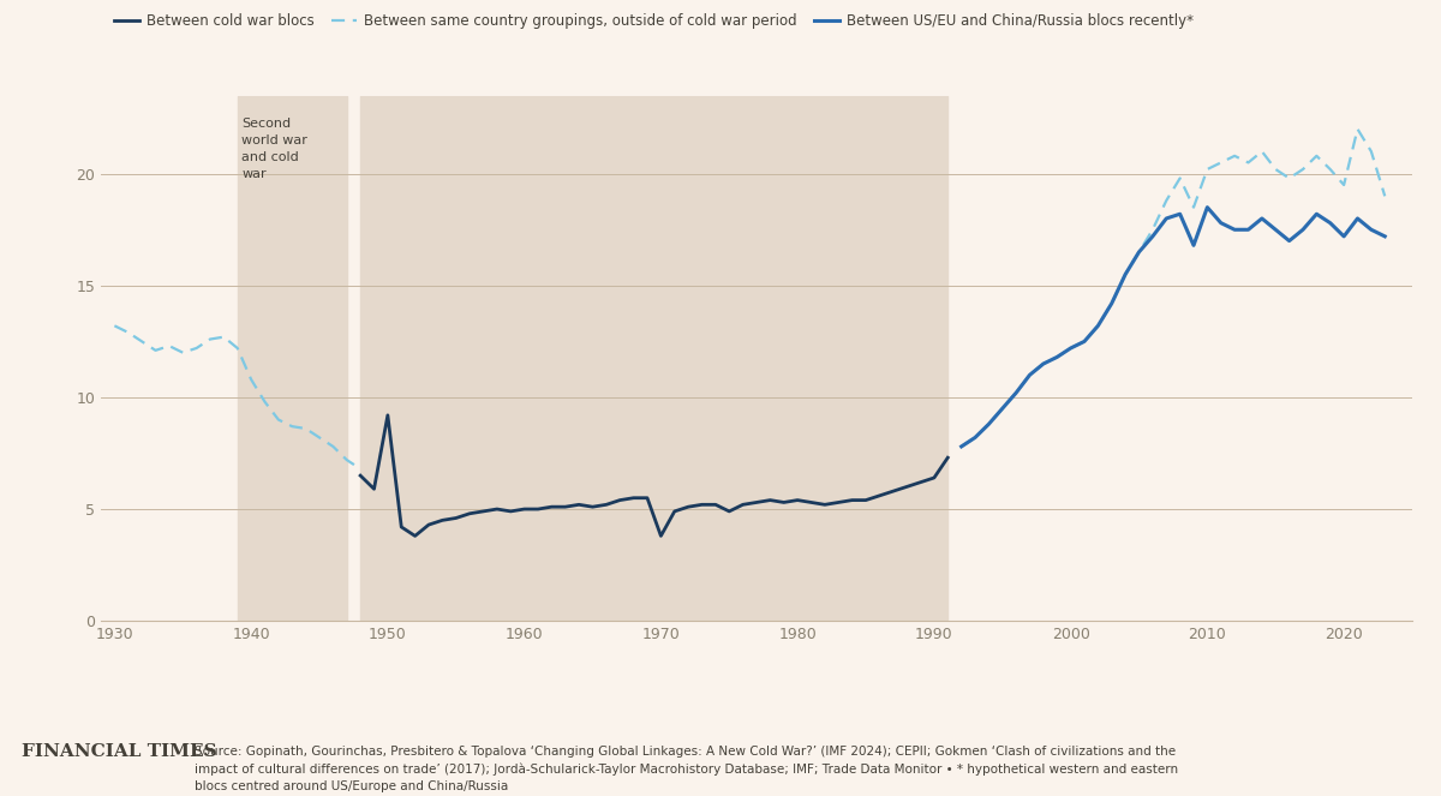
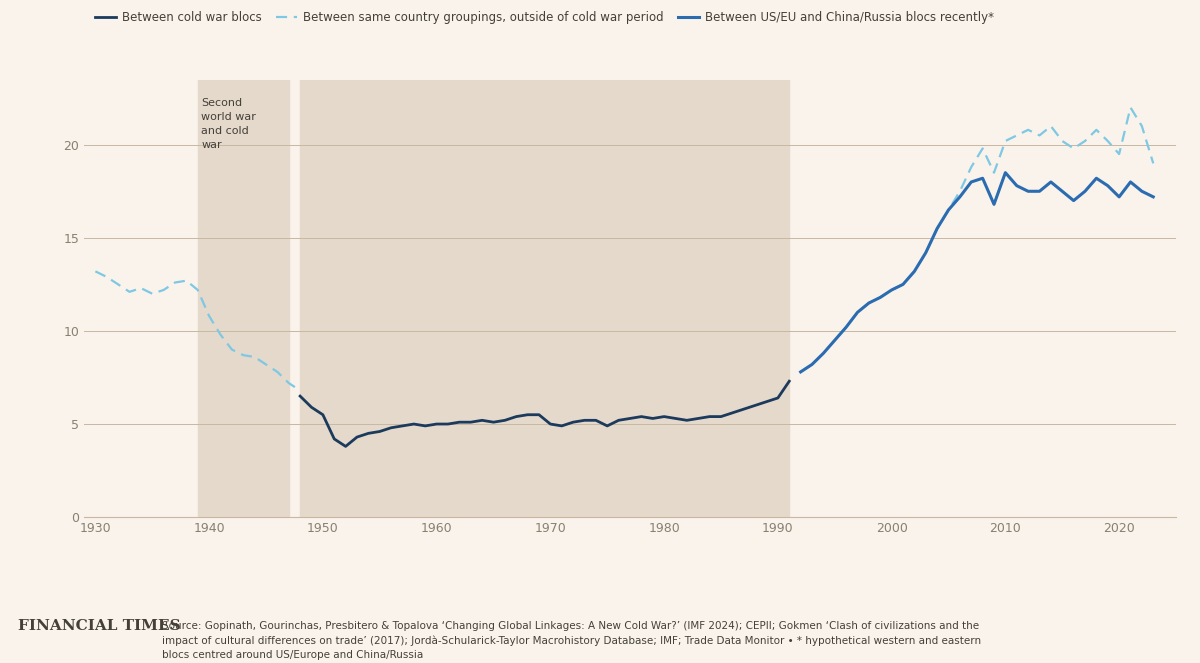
Between cold war blocs/1950: 9.2 -> 5.5
Between cold war blocs/1970: 3.8 -> 5.0
